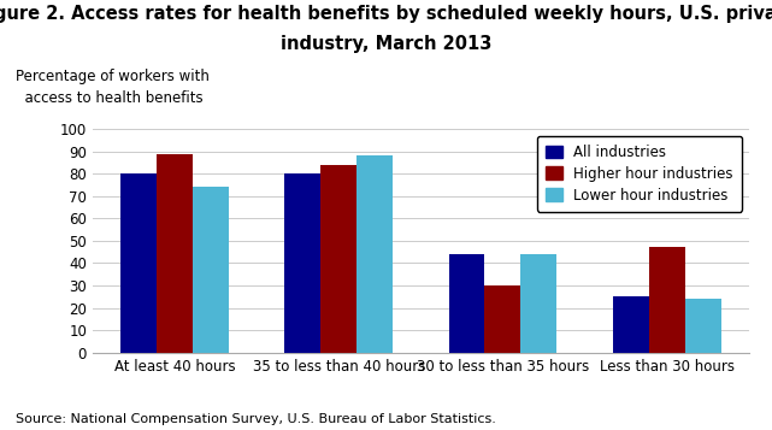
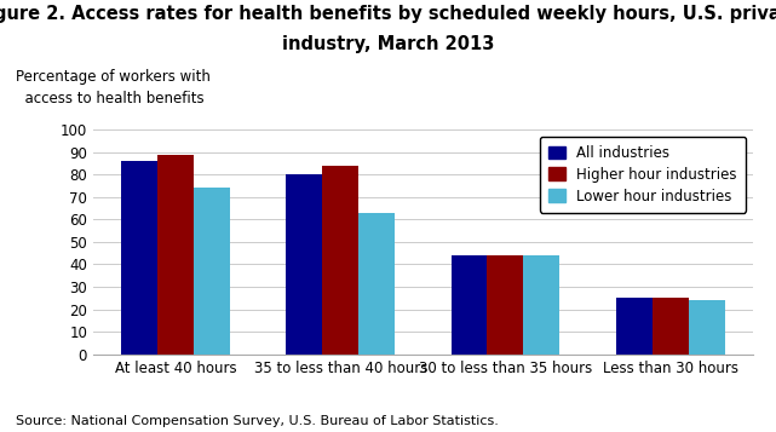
All industries/At least 40 hours: 80 -> 86
Lower hour industries/35 to less than 40 hours: 88 -> 63
Higher hour industries/30 to less than 35 hours: 30 -> 44
Higher hour industries/Less than 30 hours: 47 -> 25
